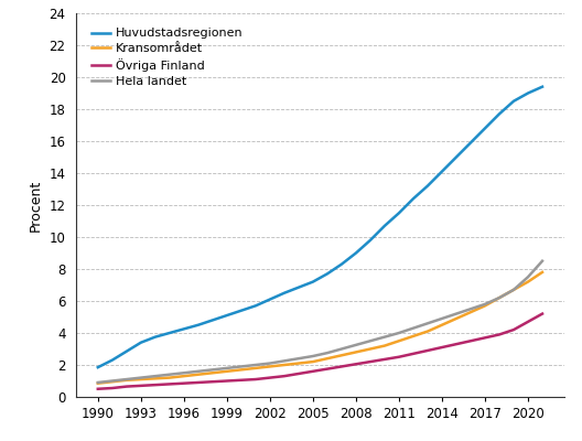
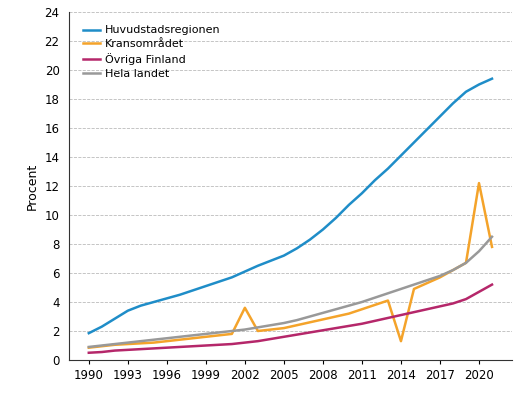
Kransområdet/2002: 1.9 -> 3.6
Kransområdet/2014: 4.5 -> 1.3
Kransområdet/2020: 7.2 -> 12.2
